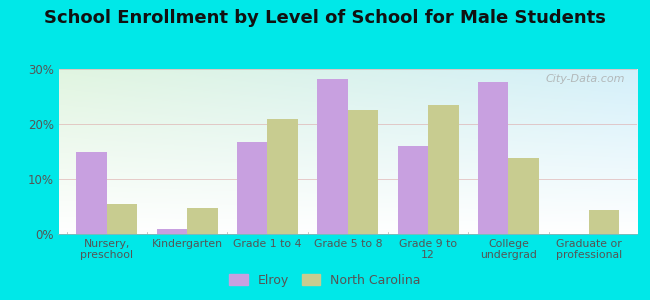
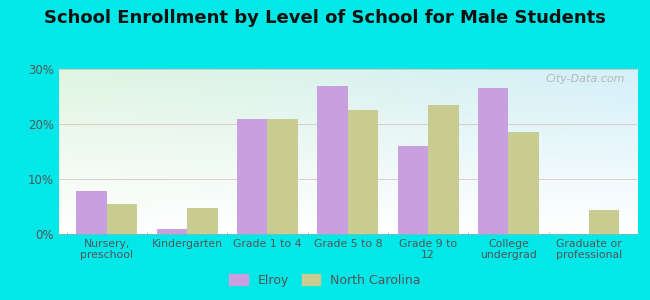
Elroy/Nursery, preschool: 15.0% -> 7.8%
Elroy/Grade 1 to 4: 16.8% -> 21.0%
Elroy/Grade 5 to 8: 28.2% -> 27.0%
Elroy/College undergrad: 27.6% -> 26.5%
North Carolina/College undergrad: 13.8% -> 18.5%
